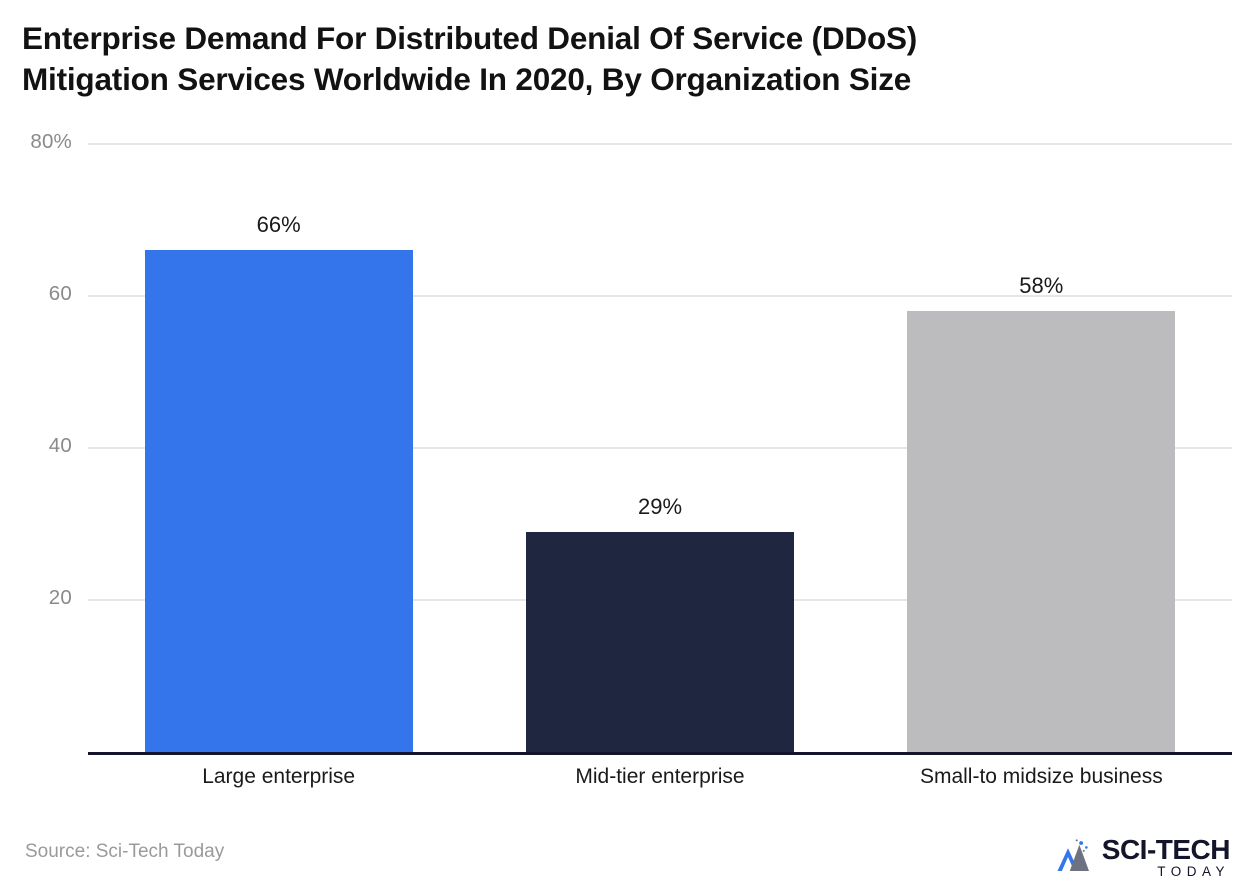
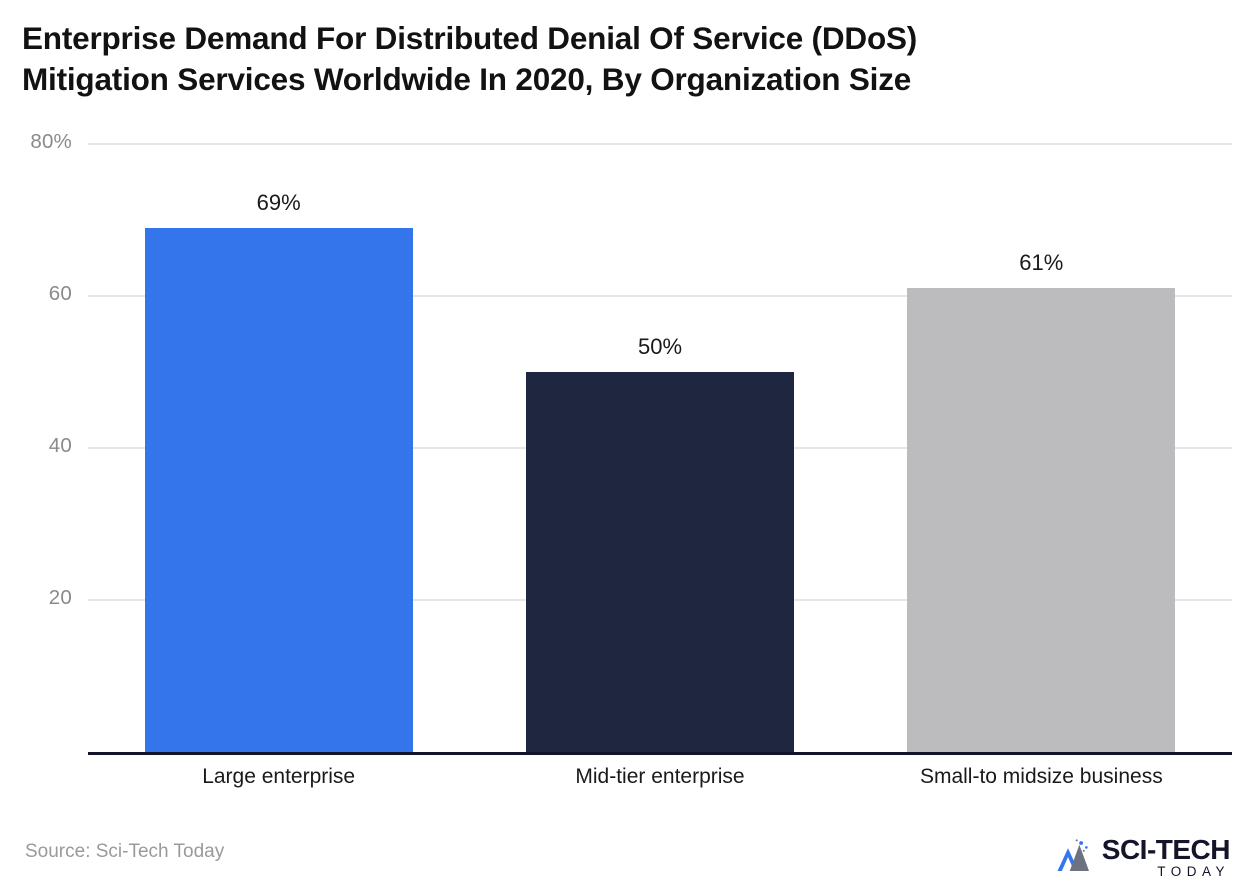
Large enterprise: 66% -> 69%
Mid-tier enterprise: 29% -> 50%
Small-to midsize business: 58% -> 61%
